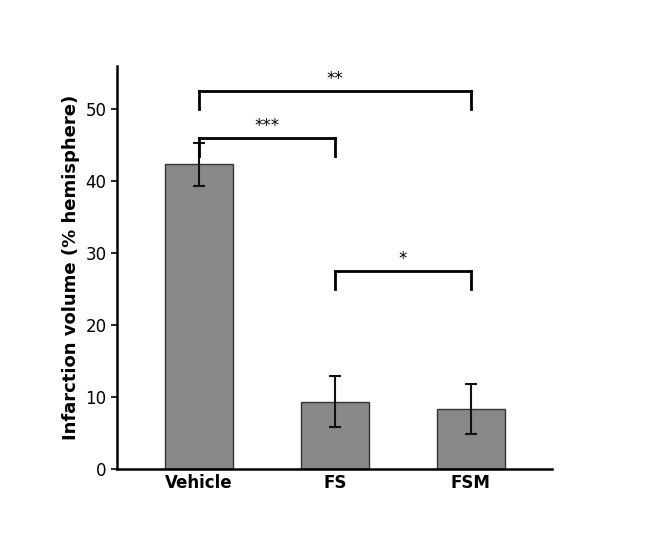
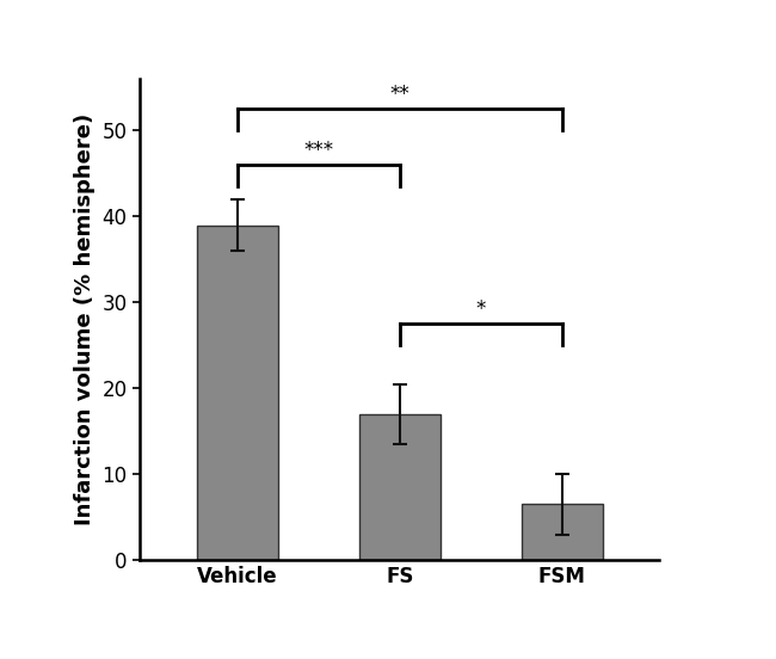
Vehicle: 42.4 -> 39.0
FS: 9.4 -> 17.0
FSM: 8.4 -> 6.5
